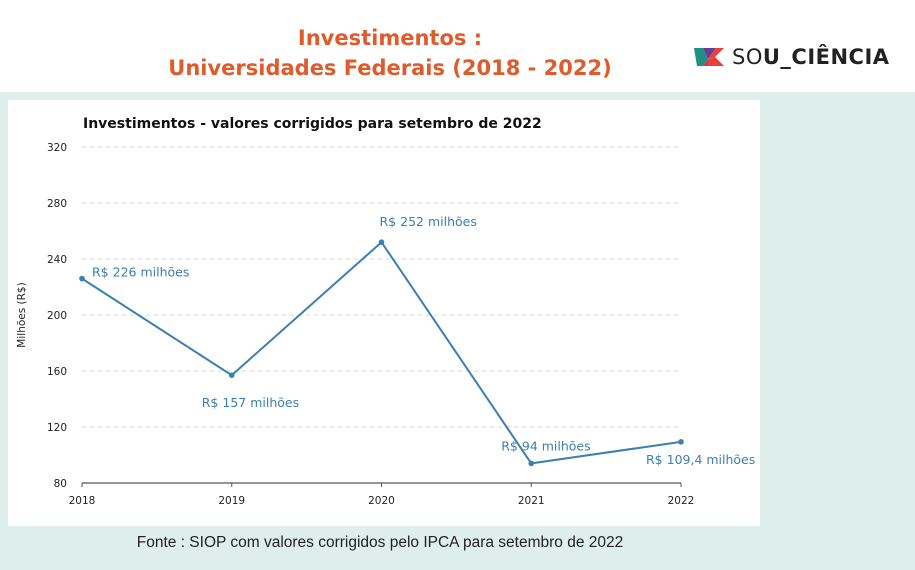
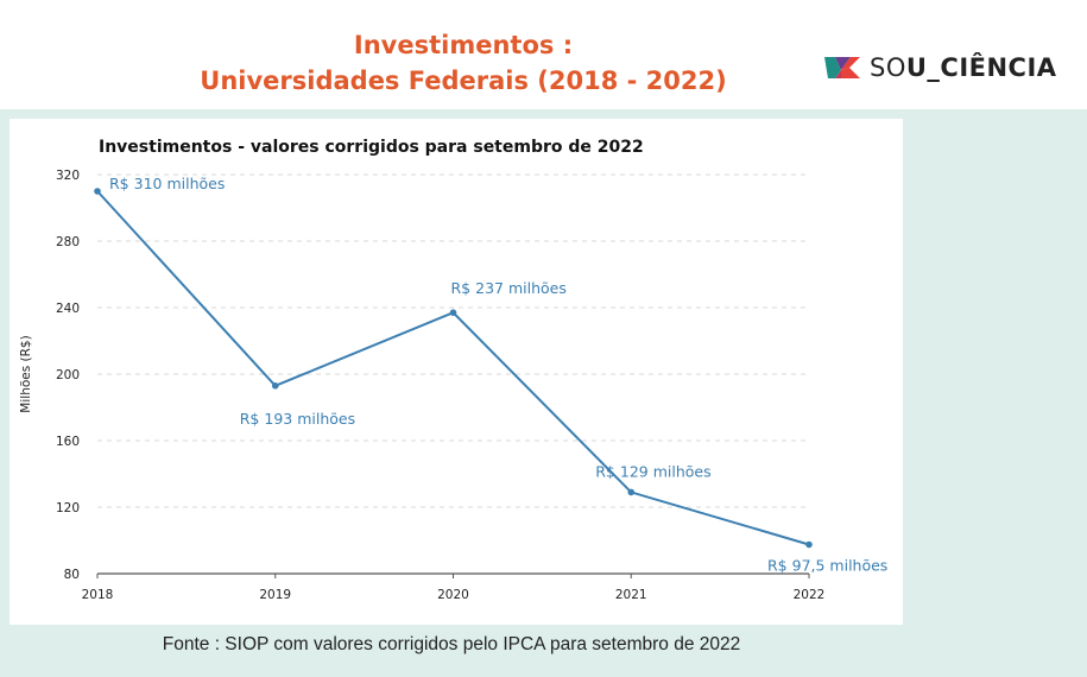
2018: 226 -> 310
2019: 157 -> 193
2020: 252 -> 237
2021: 94 -> 129
2022: 109,4 -> 97,5
